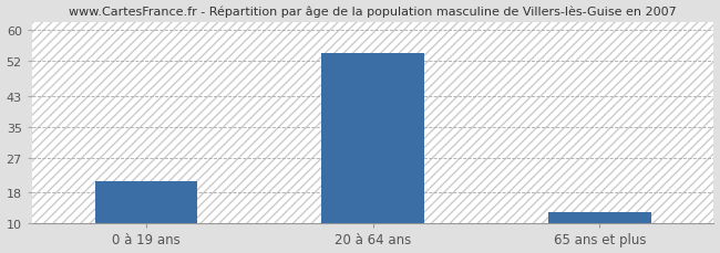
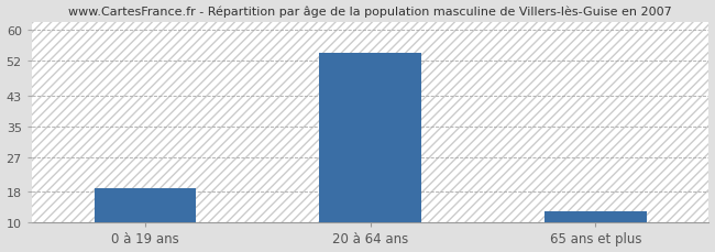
0 à 19 ans: 21 -> 19
